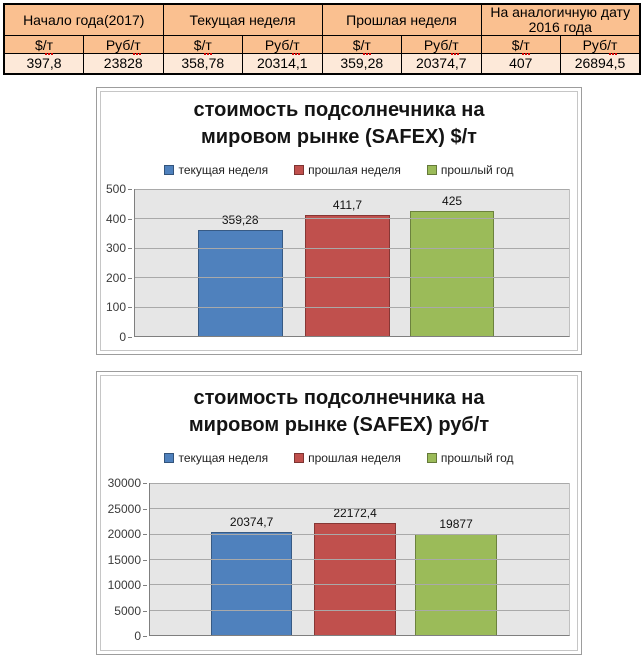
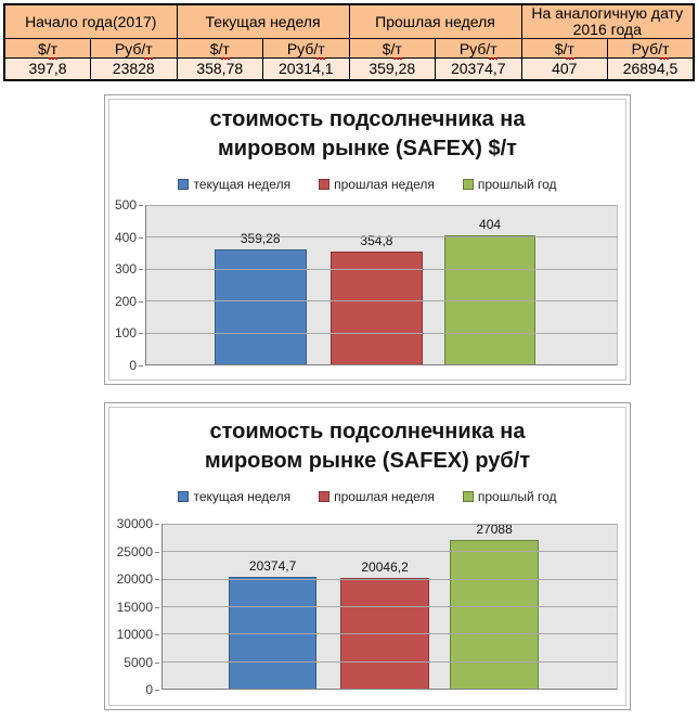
стоимость подсолнечника на мировом рынке (SAFEX) $/т/прошлая неделя: 411,7 -> 354,8
стоимость подсолнечника на мировом рынке (SAFEX) $/т/прошлый год: 425 -> 404
стоимость подсолнечника на мировом рынке (SAFEX) руб/т/прошлая неделя: 22172,4 -> 20046,2
стоимость подсолнечника на мировом рынке (SAFEX) руб/т/прошлый год: 19877 -> 27088
